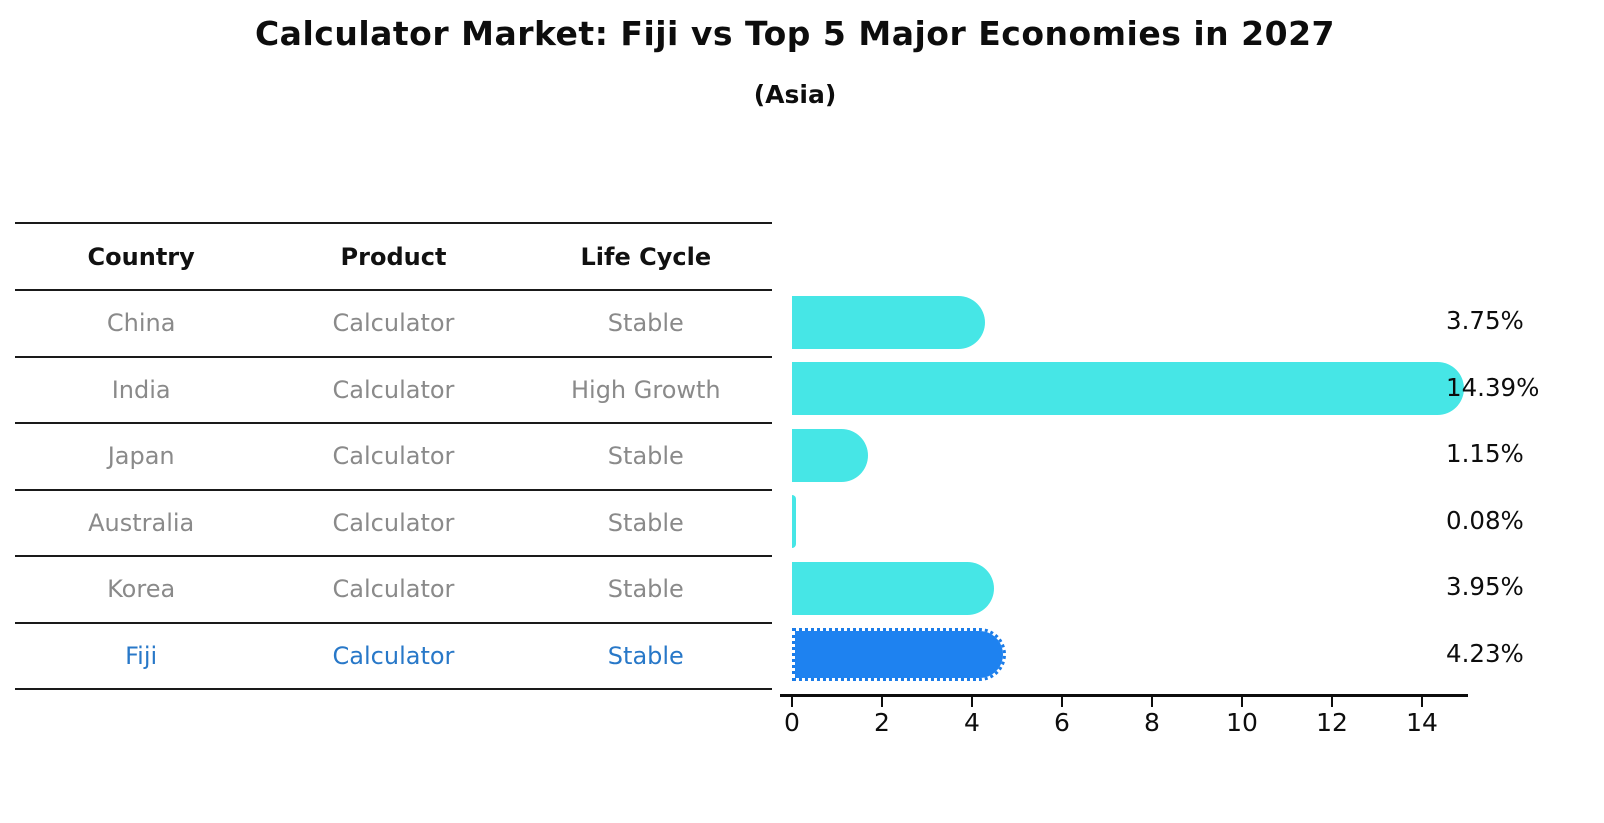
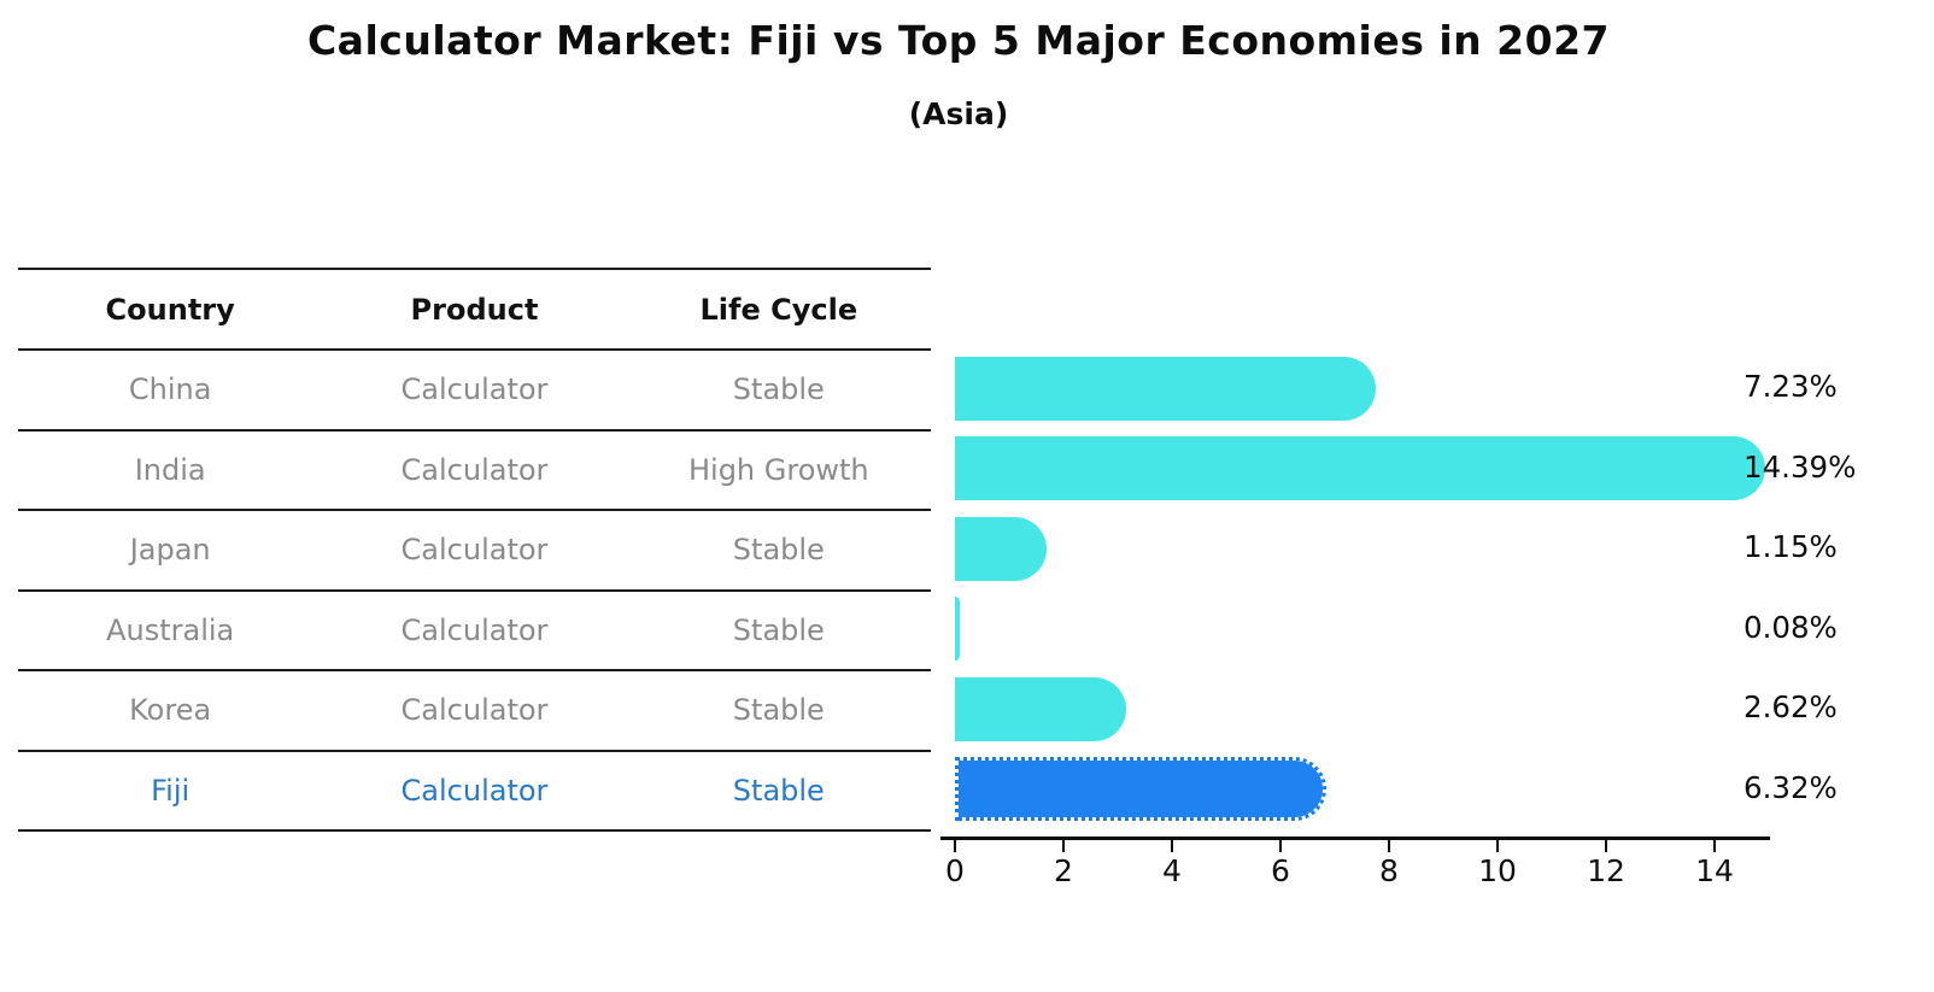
China: 3.75% -> 7.23%
Korea: 3.95% -> 2.62%
Fiji: 4.23% -> 6.32%
